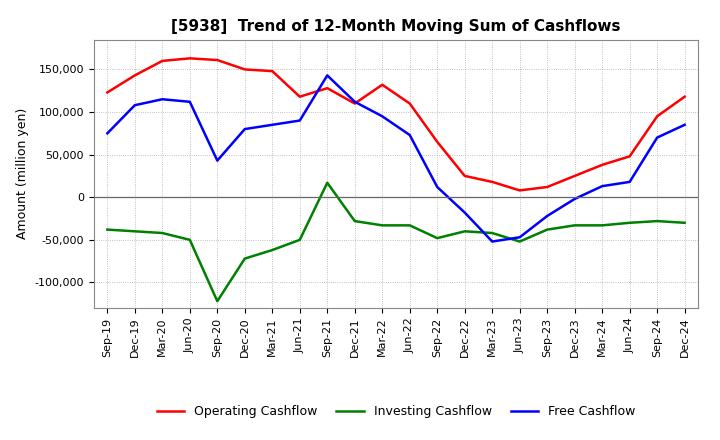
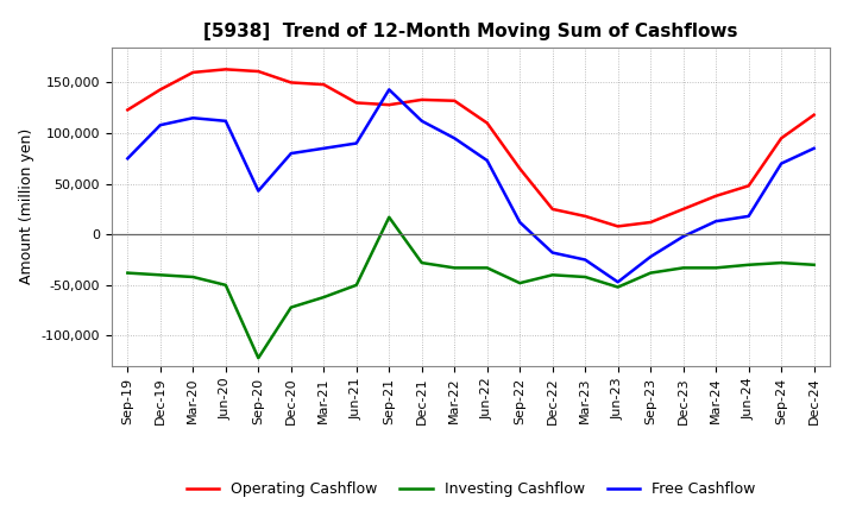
Operating Cashflow/Jun-21: 118,000 -> 130,000
Operating Cashflow/Dec-21: 110,000 -> 133,000
Free Cashflow/Mar-23: -52,000 -> -25,000
